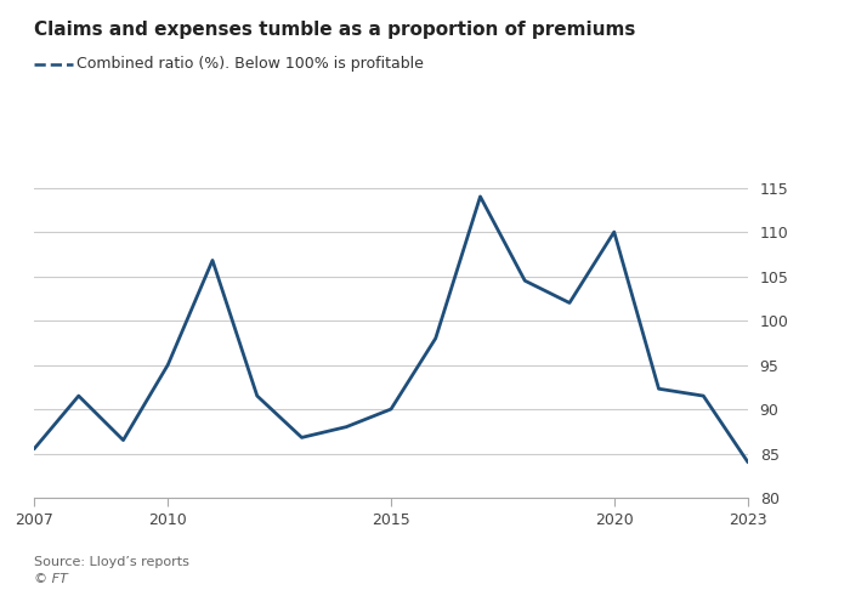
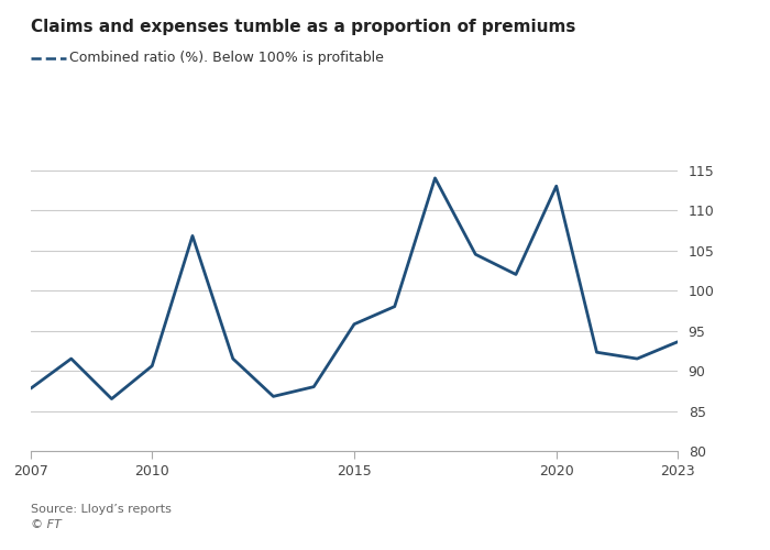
2007: 85.5 -> 87.8
2010: 95.0 -> 90.6
2015: 90.0 -> 95.8
2020: 110.0 -> 113.0
2023: 84.0 -> 93.6
